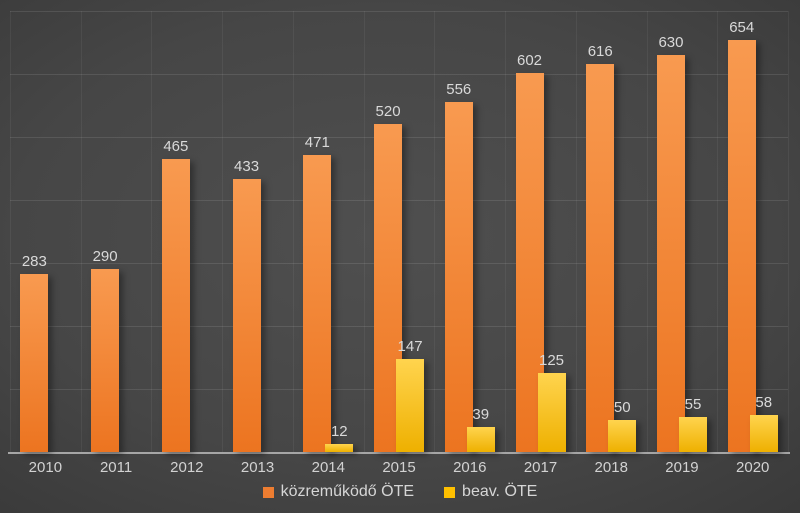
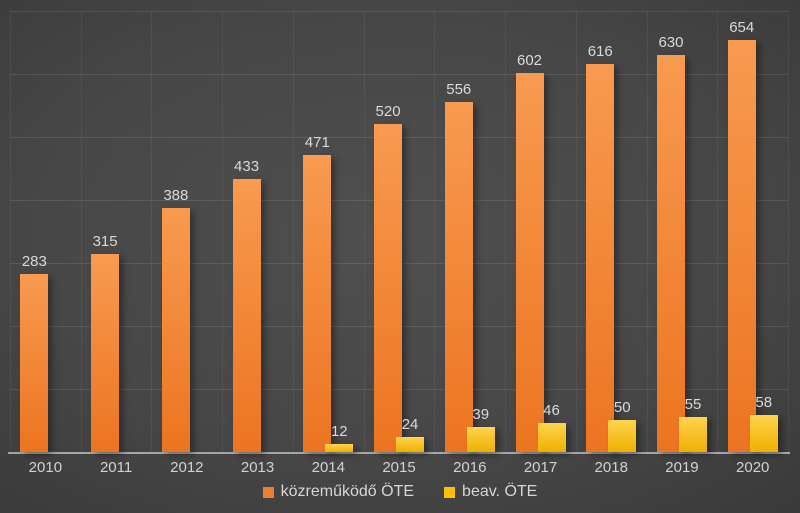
közreműködő ÖTE/2011: 290 -> 315
közreműködő ÖTE/2012: 465 -> 388
beav. ÖTE/2015: 147 -> 24
beav. ÖTE/2017: 125 -> 46
